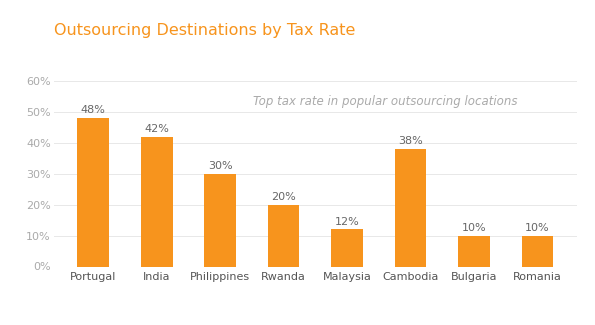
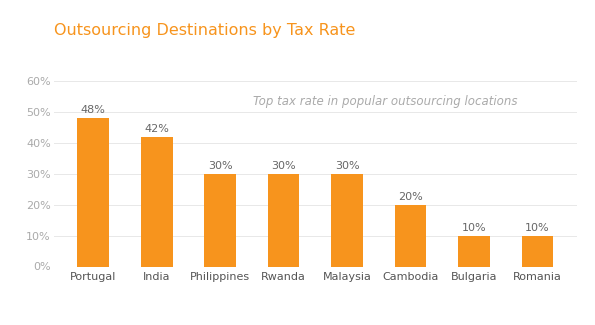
Rwanda: 20% -> 30%
Malaysia: 12% -> 30%
Cambodia: 38% -> 20%
